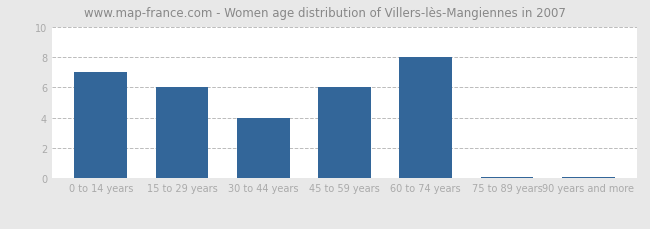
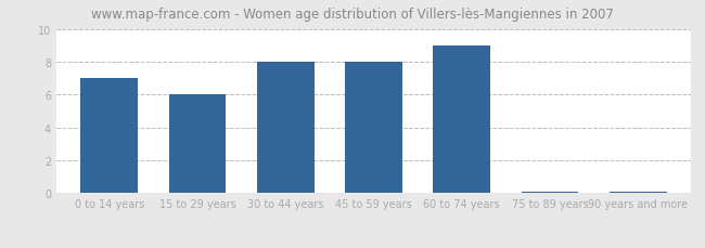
30 to 44 years: 4.0 -> 8.0
45 to 59 years: 6.0 -> 8.0
60 to 74 years: 8.0 -> 9.0
